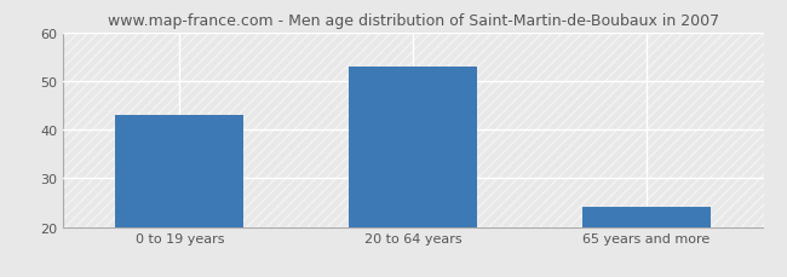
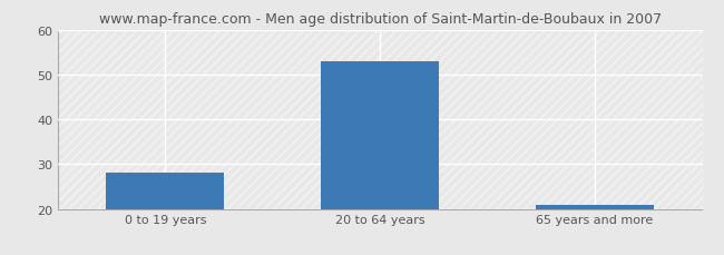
0 to 19 years: 43 -> 28
65 years and more: 24 -> 21
